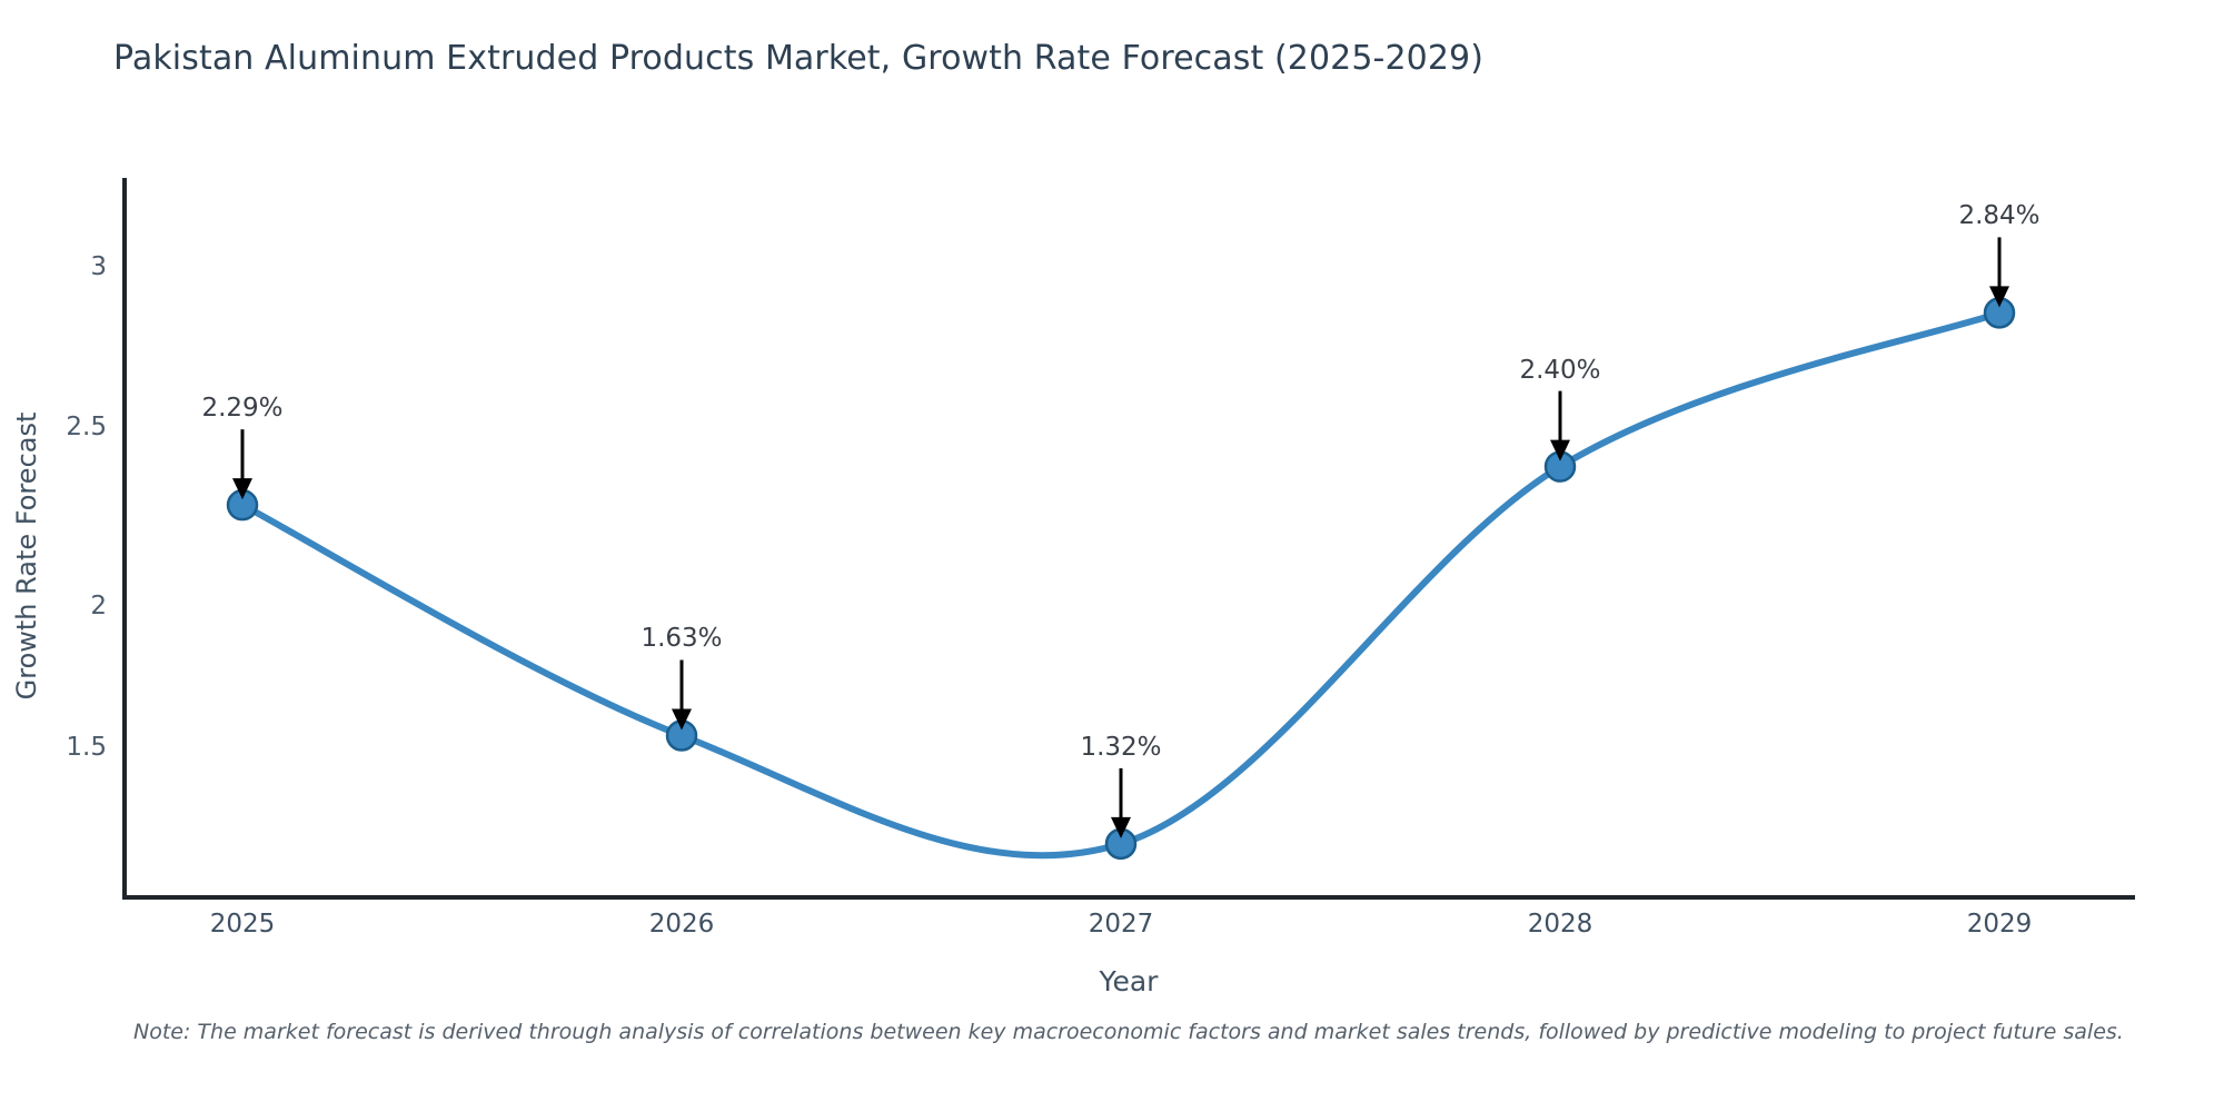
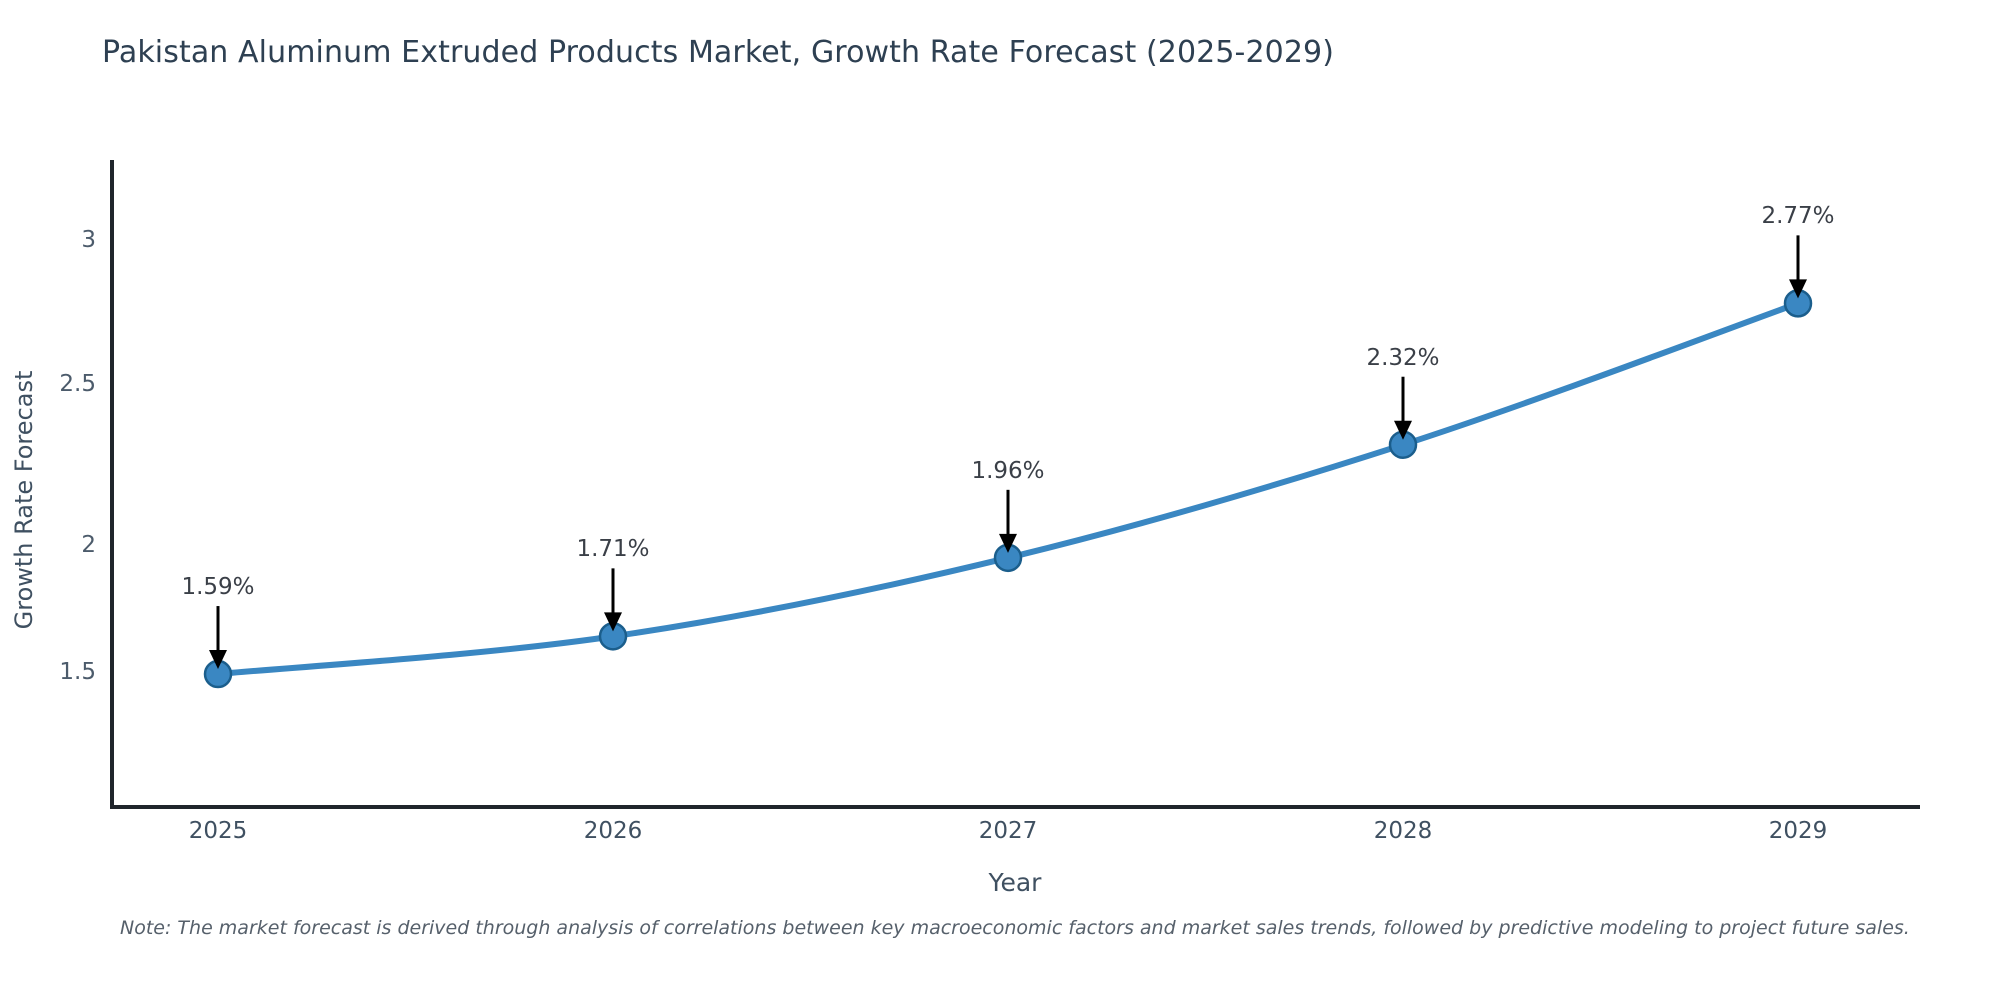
2025: 2.29% -> 1.59%
2026: 1.63% -> 1.71%
2027: 1.32% -> 1.96%
2028: 2.40% -> 2.32%
2029: 2.84% -> 2.77%
